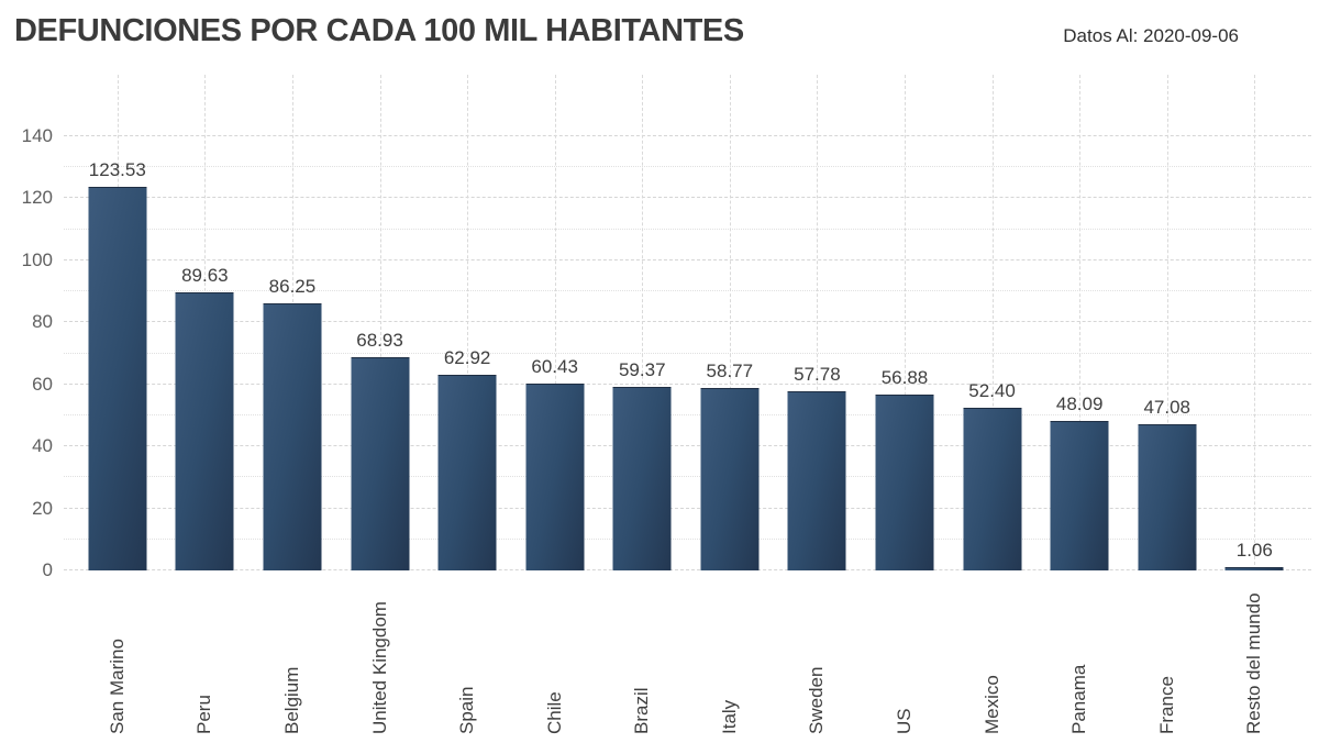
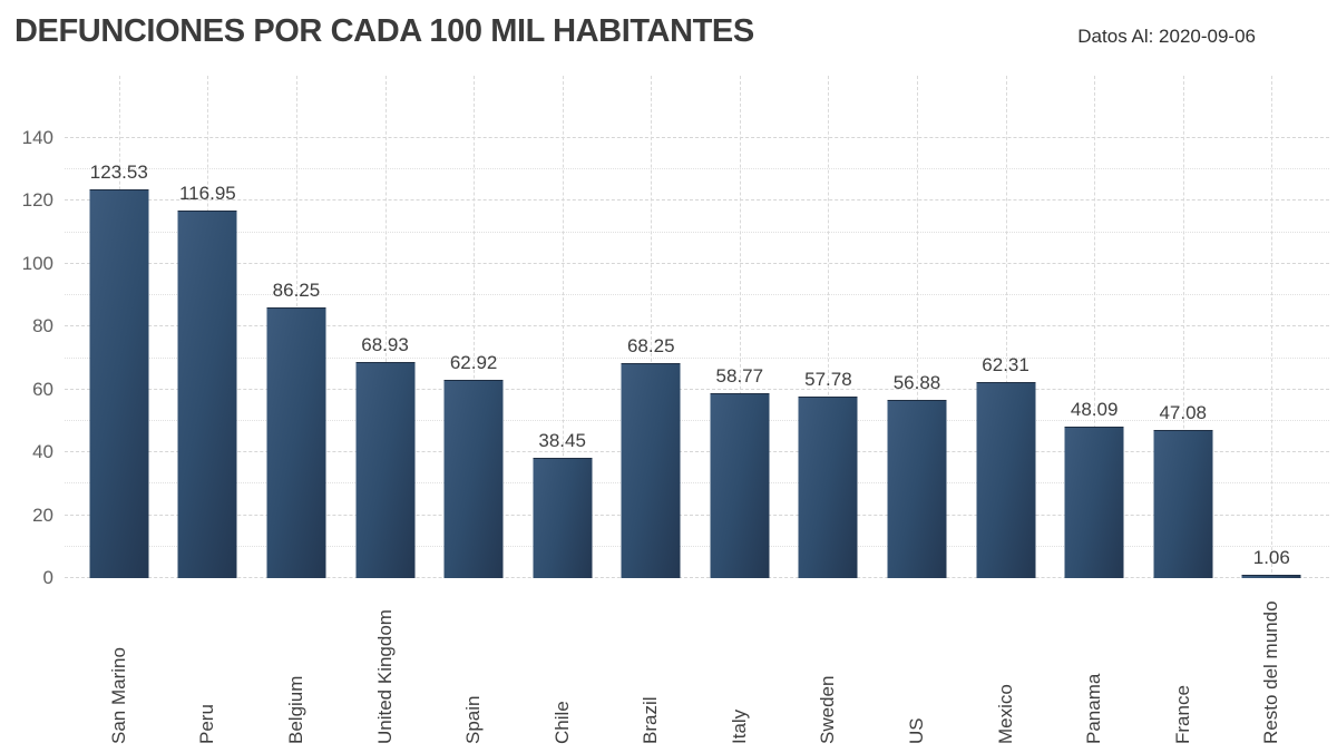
Peru: 89.63 -> 116.95
Chile: 60.43 -> 38.45
Brazil: 59.37 -> 68.25
Mexico: 52.40 -> 62.31
